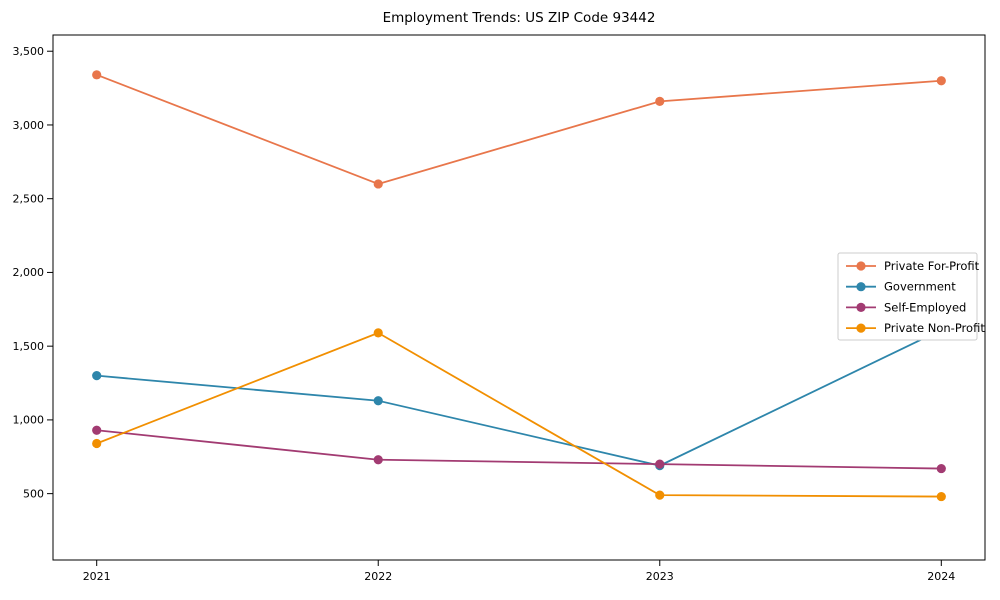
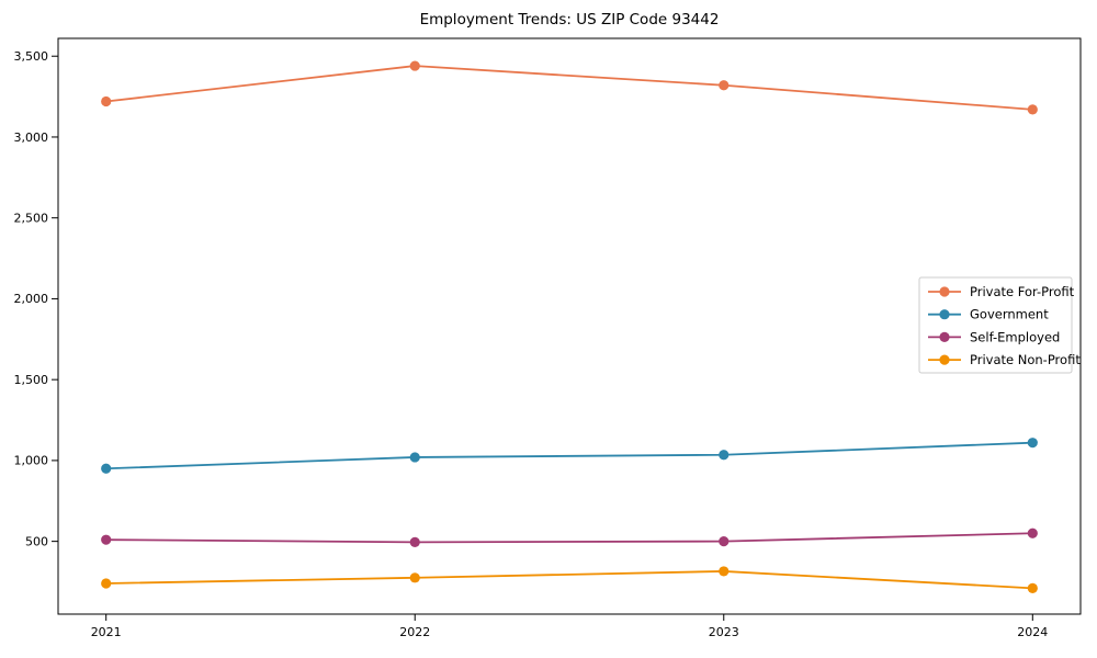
Private For-Profit/2021: 3340 -> 3220
Government/2021: 1300 -> 950
Self-Employed/2021: 930 -> 510
Private Non-Profit/2021: 840 -> 240
Private For-Profit/2022: 2600 -> 3440
Government/2022: 1130 -> 1020
Self-Employed/2022: 730 -> 500
Private Non-Profit/2022: 1590 -> 280
Private For-Profit/2023: 3160 -> 3320
Government/2023: 690 -> 1040
Self-Employed/2023: 700 -> 500
Private Non-Profit/2023: 490 -> 320
Private For-Profit/2024: 3300 -> 3170
Government/2024: 1610 -> 1110
Self-Employed/2024: 670 -> 550
Private Non-Profit/2024: 480 -> 210
